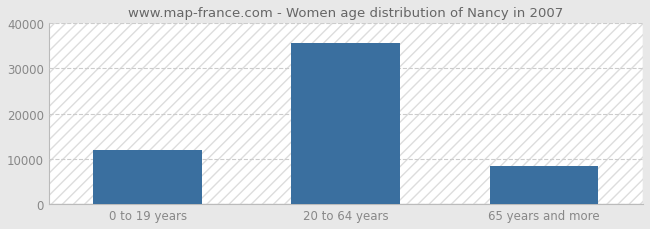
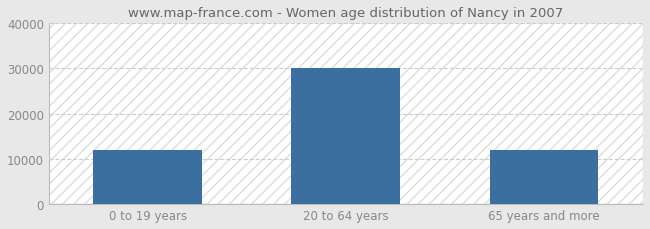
20 to 64 years: 35500 -> 30000
65 years and more: 8500 -> 12000
